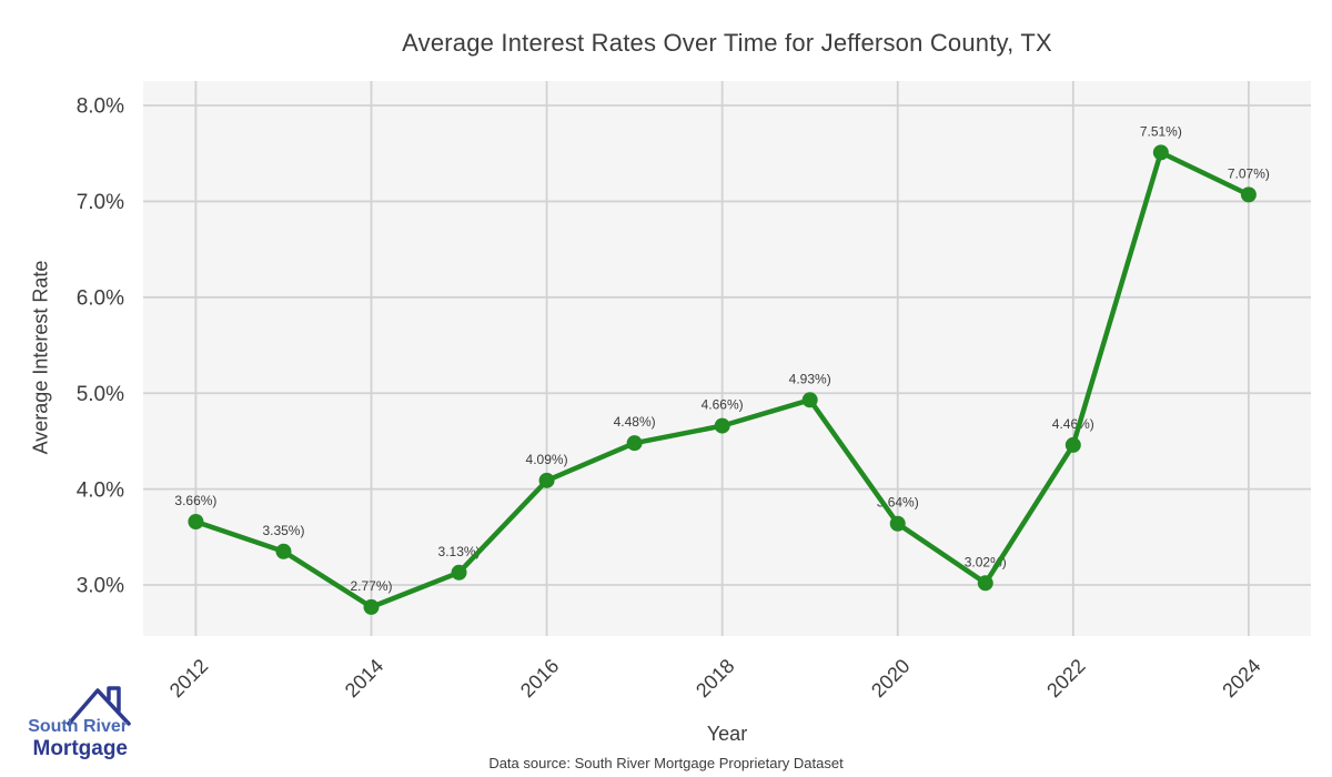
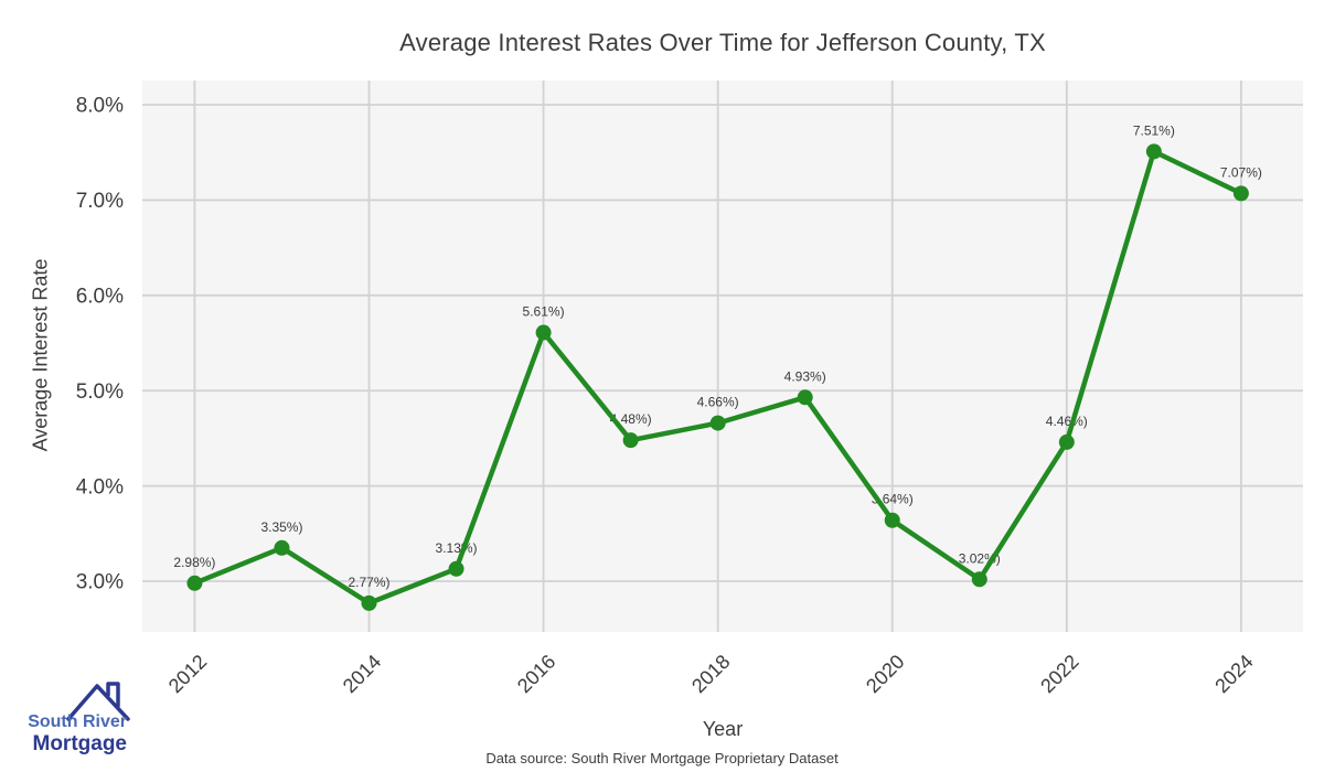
2012: 3.66% -> 2.98%
2016: 4.09% -> 5.61%
